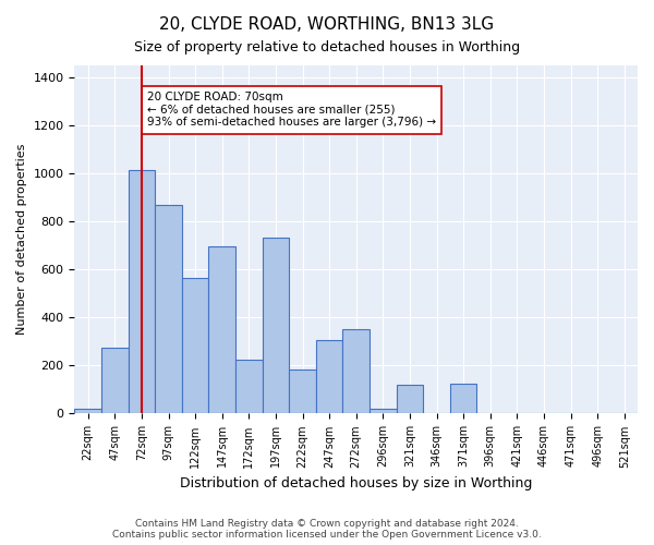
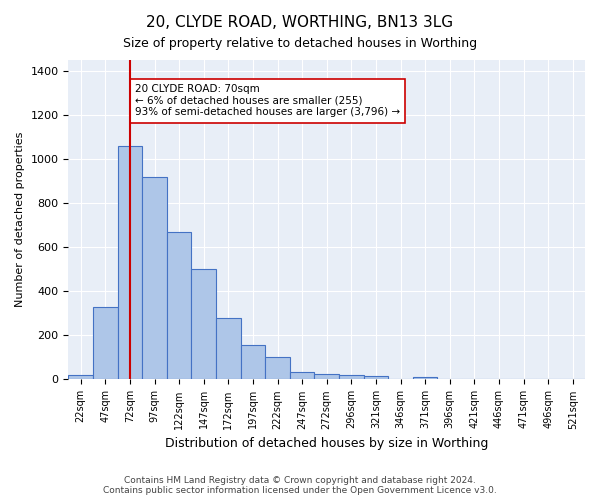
47sqm: 275 -> 330
72sqm: 1015 -> 1060
97sqm: 870 -> 920
122sqm: 565 -> 670
147sqm: 695 -> 500
172sqm: 225 -> 280
197sqm: 735 -> 155
222sqm: 185 -> 100
247sqm: 305 -> 35
272sqm: 350 -> 25
321sqm: 120 -> 15
371sqm: 125 -> 10
